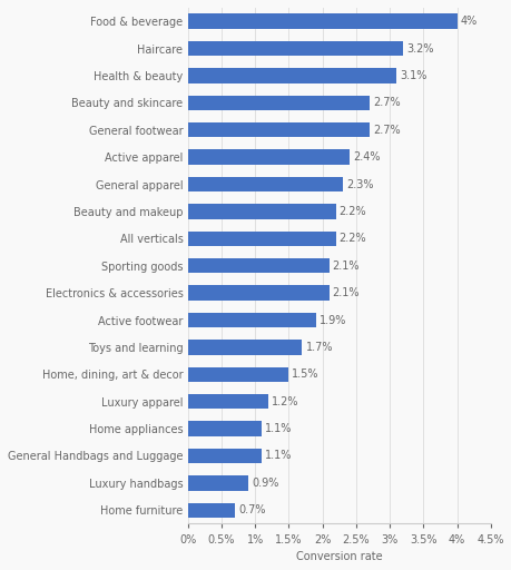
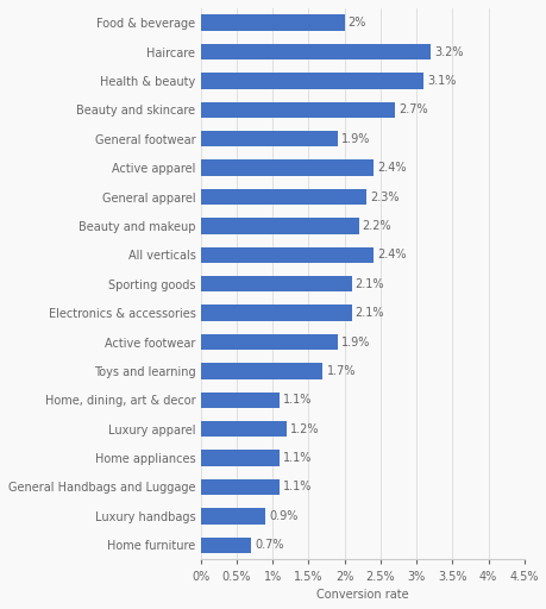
Food & beverage: 4% -> 2%
General footwear: 2.7% -> 1.9%
All verticals: 2.2% -> 2.4%
Home, dining, art & decor: 1.5% -> 1.1%
